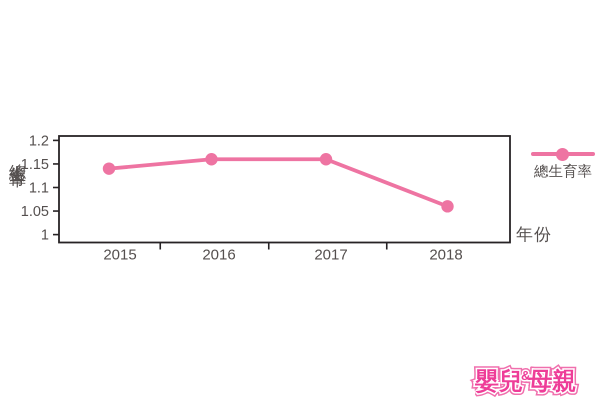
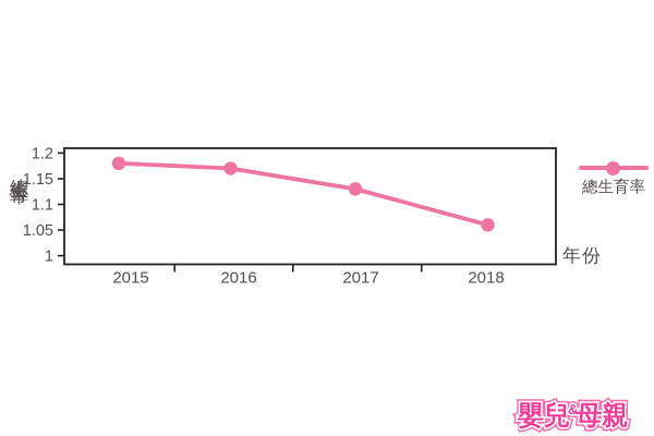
2015: 1.14 -> 1.18
2016: 1.16 -> 1.17
2017: 1.16 -> 1.13
